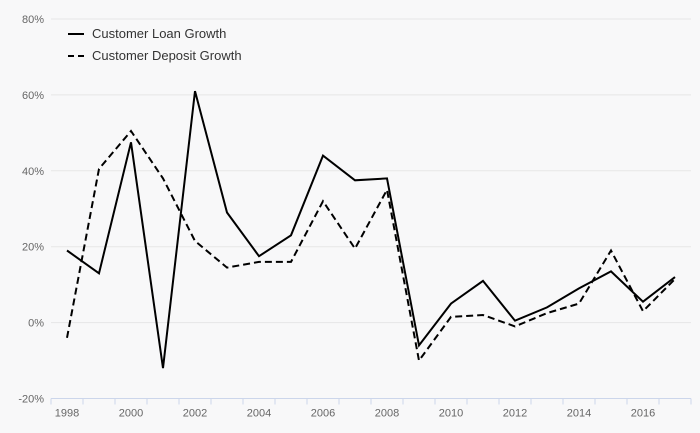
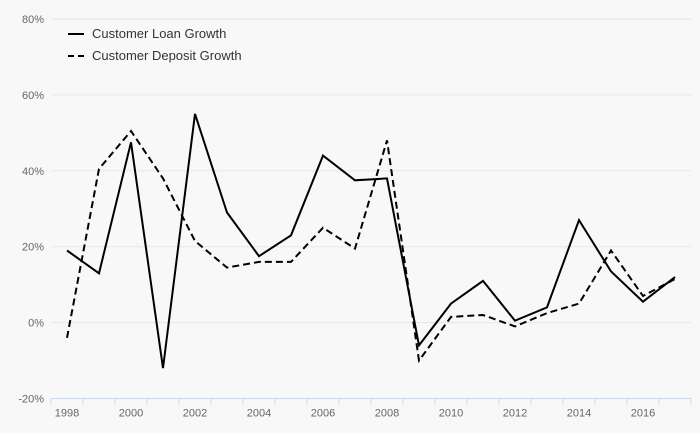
Customer Loan Growth/2002: 61% -> 55%
Customer Deposit Growth/2006: 32% -> 25%
Customer Deposit Growth/2008: 35% -> 48%
Customer Loan Growth/2014: 9% -> 27%
Customer Deposit Growth/2016: 3% -> 7%
